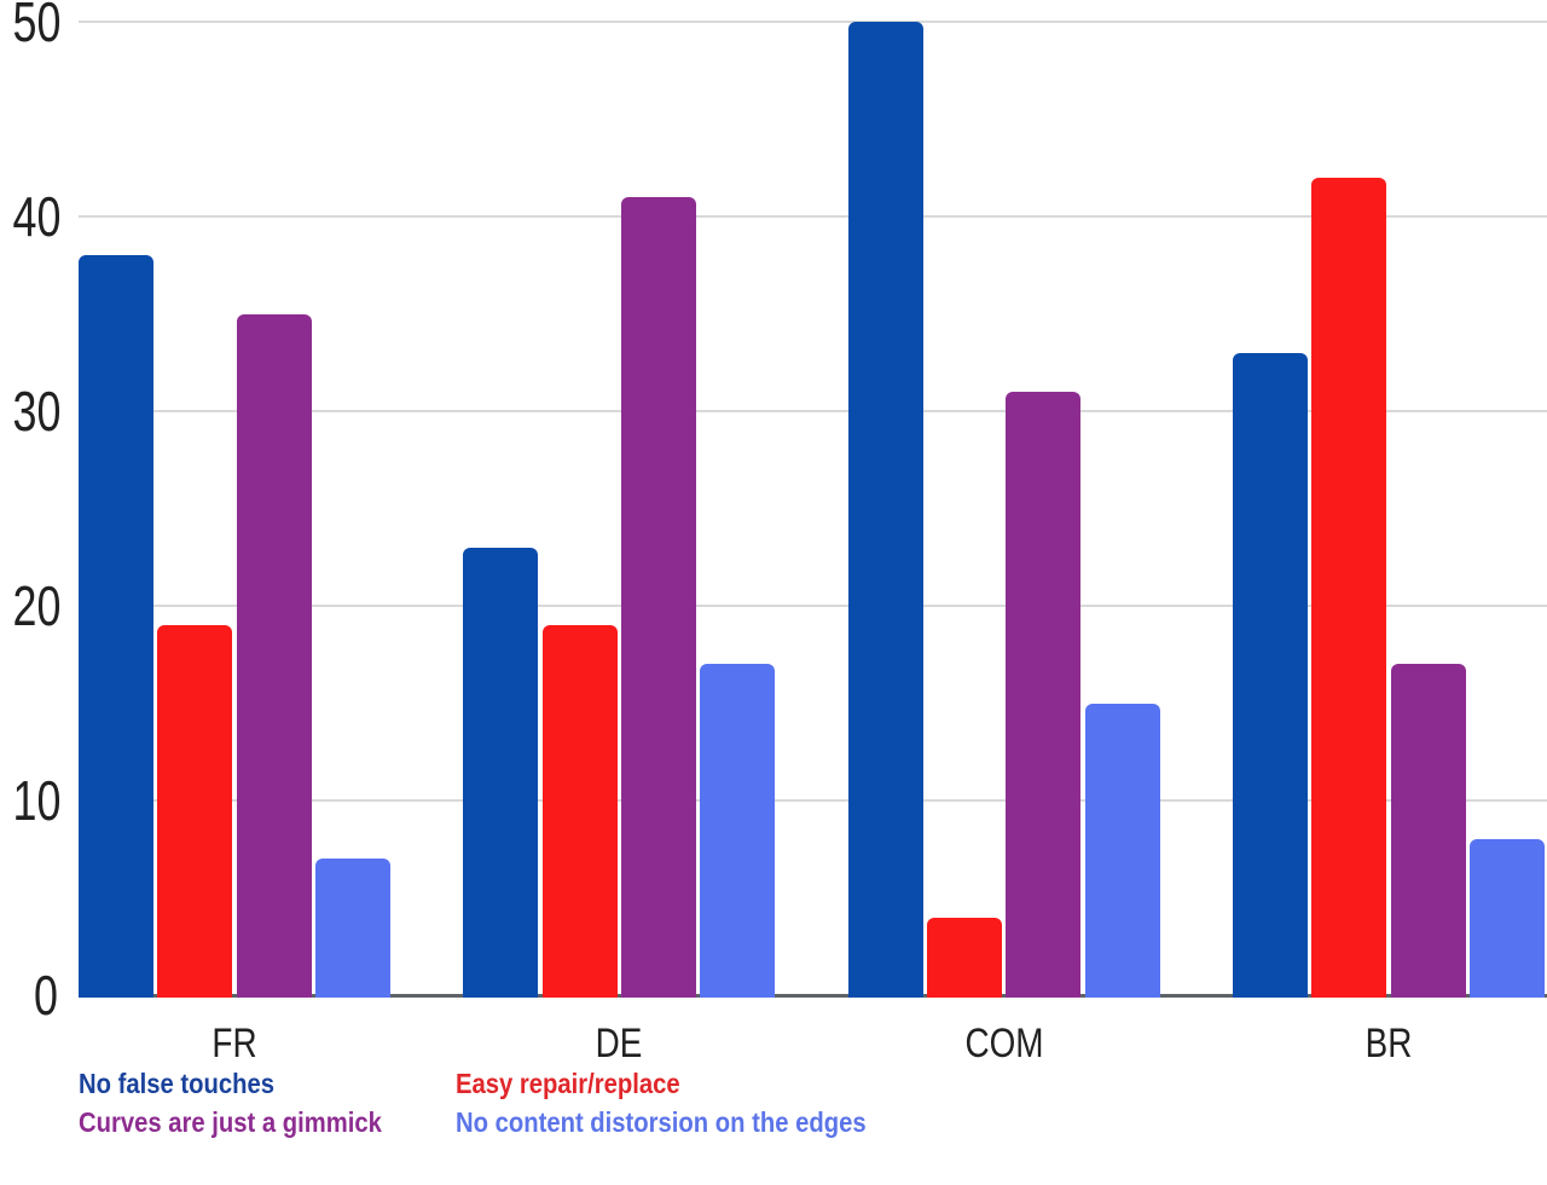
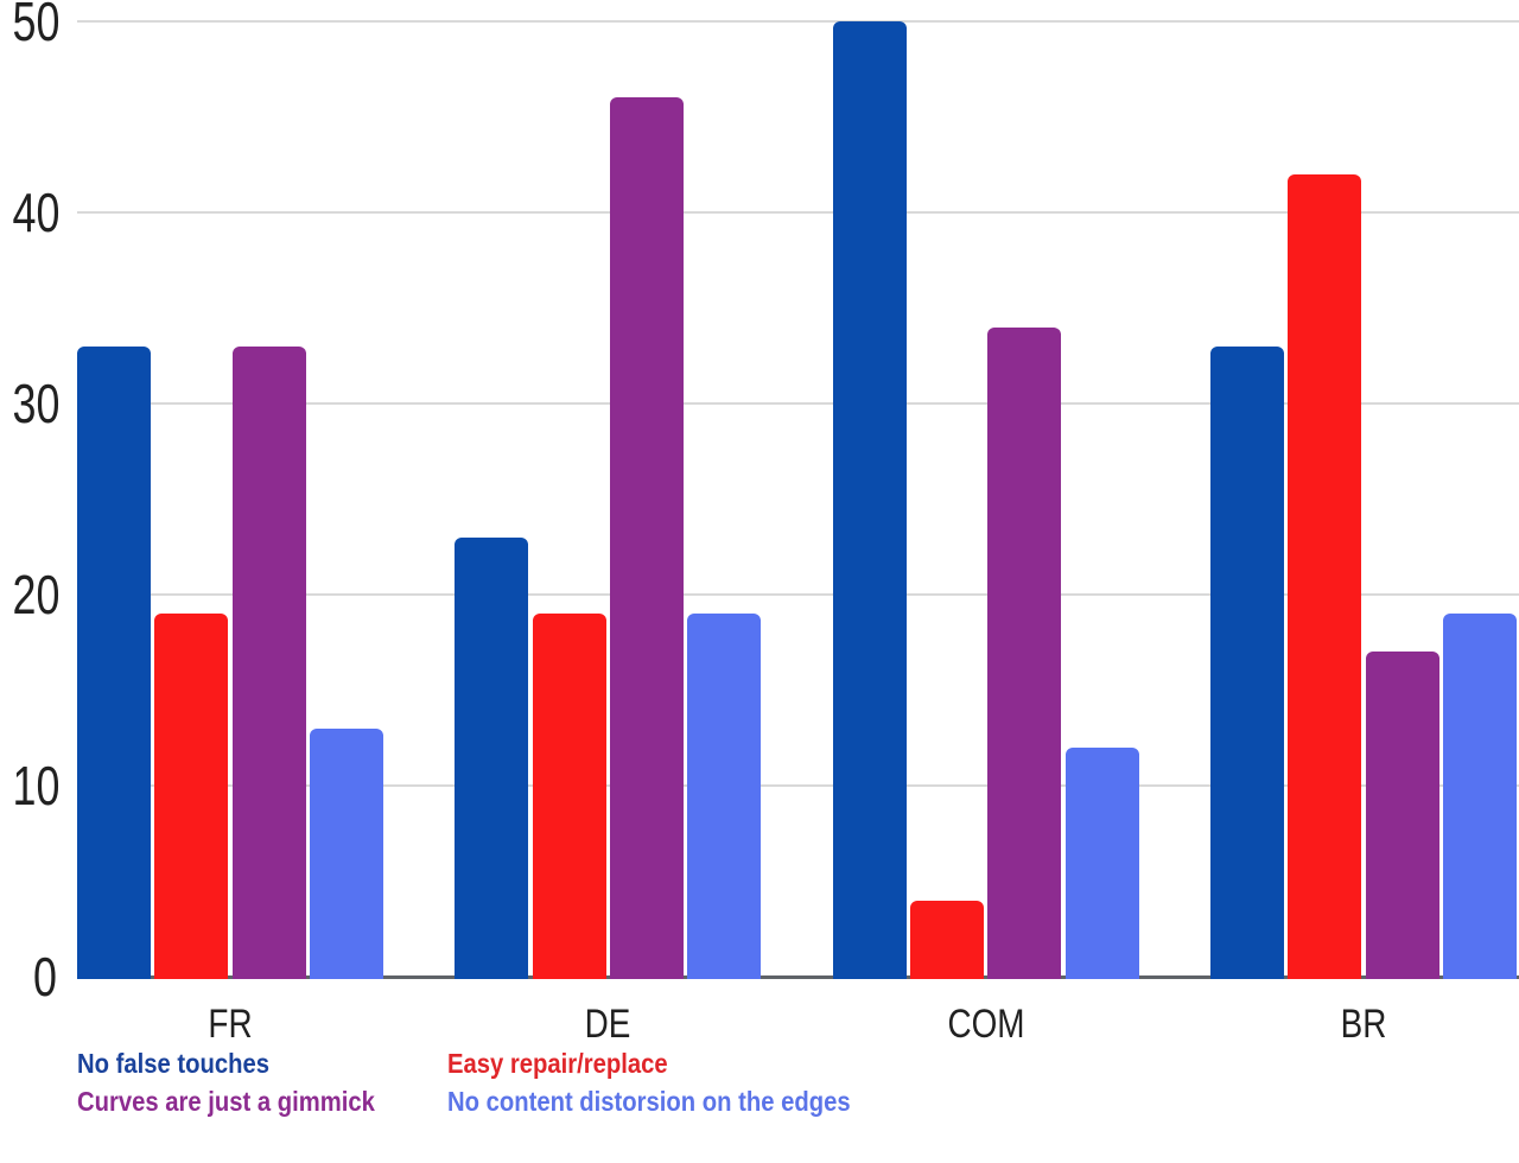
No false touches/FR: 38 -> 33
Curves are just a gimmick/FR: 35 -> 33
No content distorsion on the edges/FR: 7 -> 13
Curves are just a gimmick/DE: 41 -> 46
No content distorsion on the edges/DE: 17 -> 19
Curves are just a gimmick/COM: 31 -> 34
No content distorsion on the edges/COM: 15 -> 12
No content distorsion on the edges/BR: 8 -> 19
